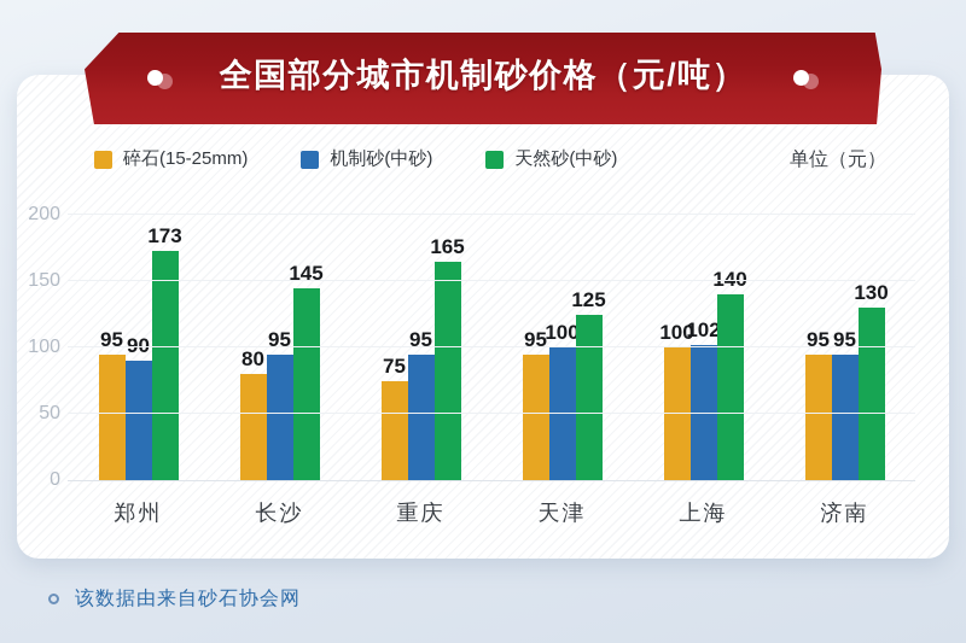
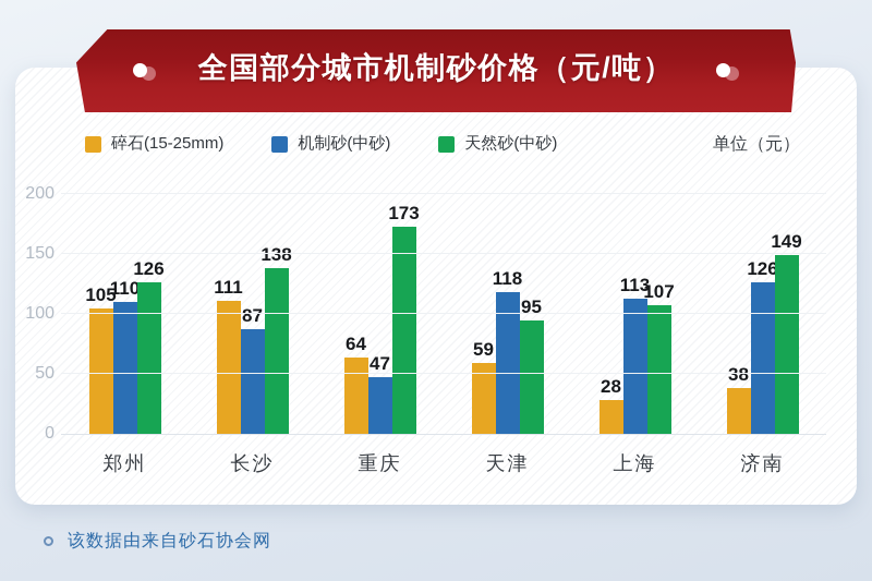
碎石(15-25mm)/郑州: 95 -> 105
机制砂(中砂)/郑州: 90 -> 110
天然砂(中砂)/郑州: 173 -> 126
碎石(15-25mm)/长沙: 80 -> 111
机制砂(中砂)/长沙: 95 -> 87
天然砂(中砂)/长沙: 145 -> 138
碎石(15-25mm)/重庆: 75 -> 64
机制砂(中砂)/重庆: 95 -> 47
天然砂(中砂)/重庆: 165 -> 173
碎石(15-25mm)/天津: 95 -> 59
机制砂(中砂)/天津: 100 -> 118
天然砂(中砂)/天津: 125 -> 95
碎石(15-25mm)/上海: 100 -> 28
机制砂(中砂)/上海: 102 -> 113
天然砂(中砂)/上海: 140 -> 107
碎石(15-25mm)/济南: 95 -> 38
机制砂(中砂)/济南: 95 -> 126
天然砂(中砂)/济南: 130 -> 149
